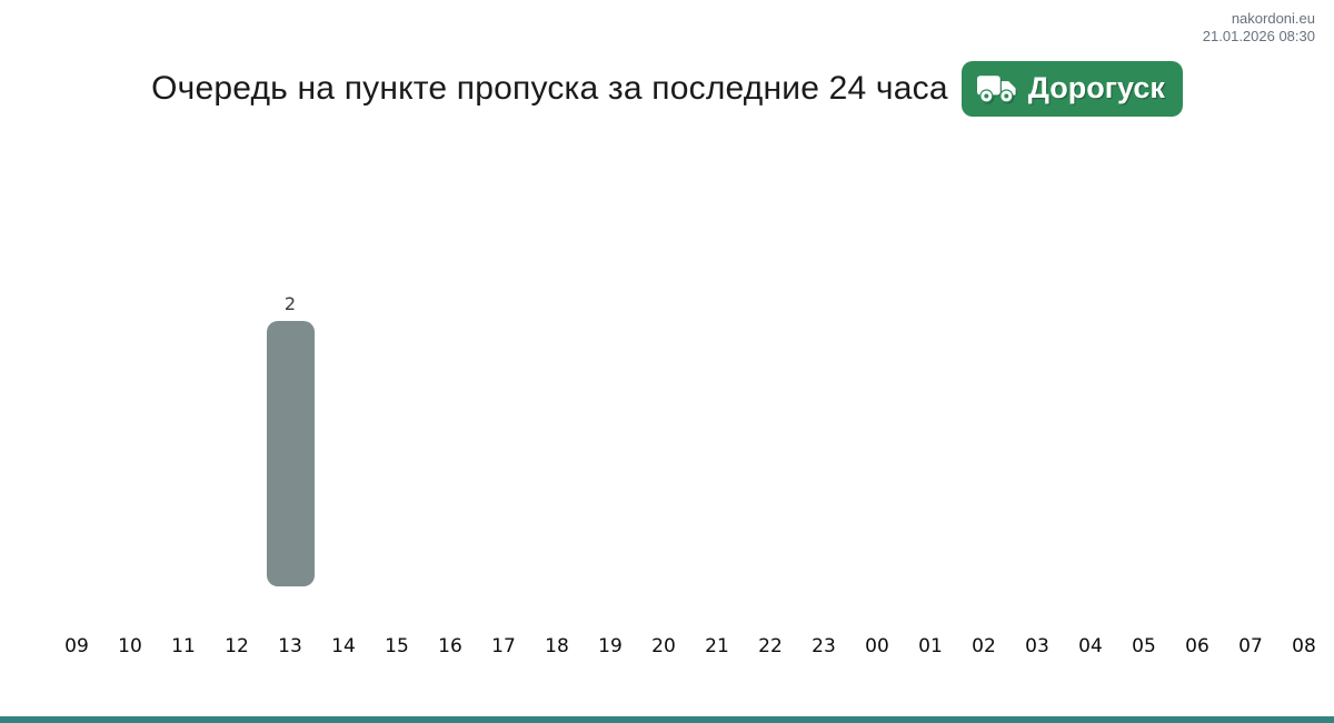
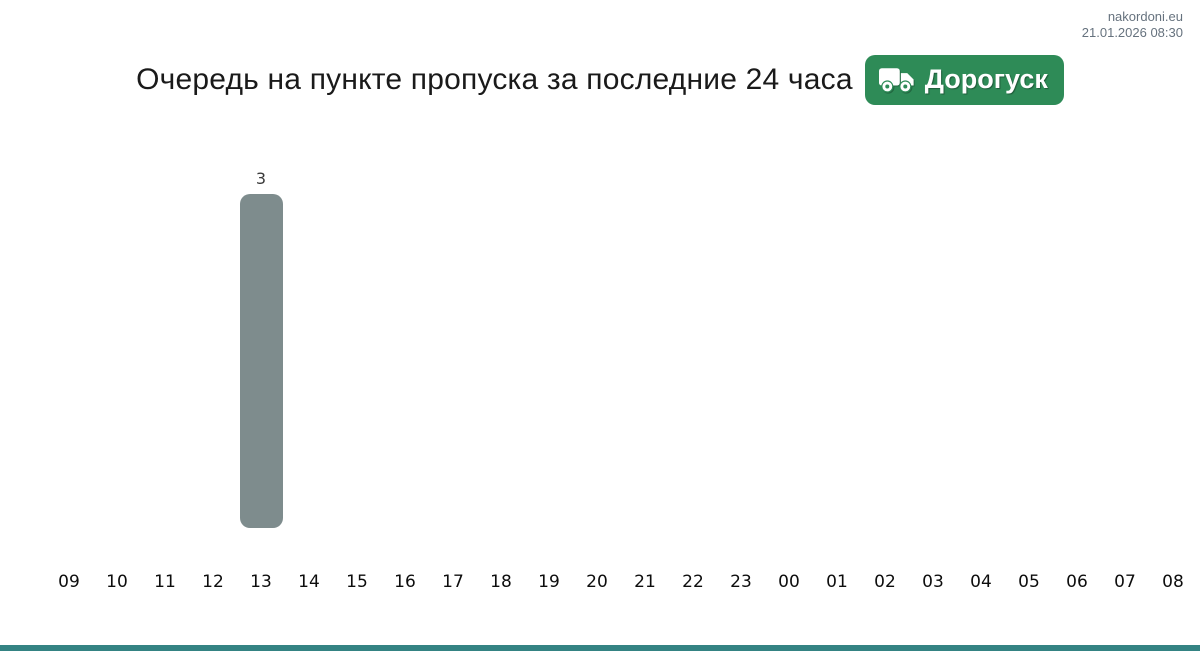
13: 2 -> 3
